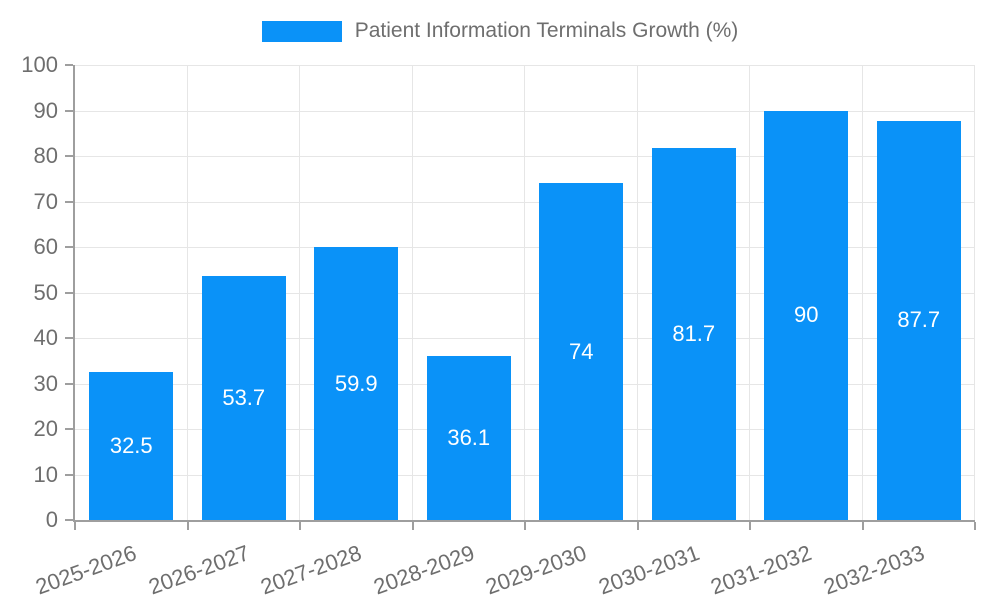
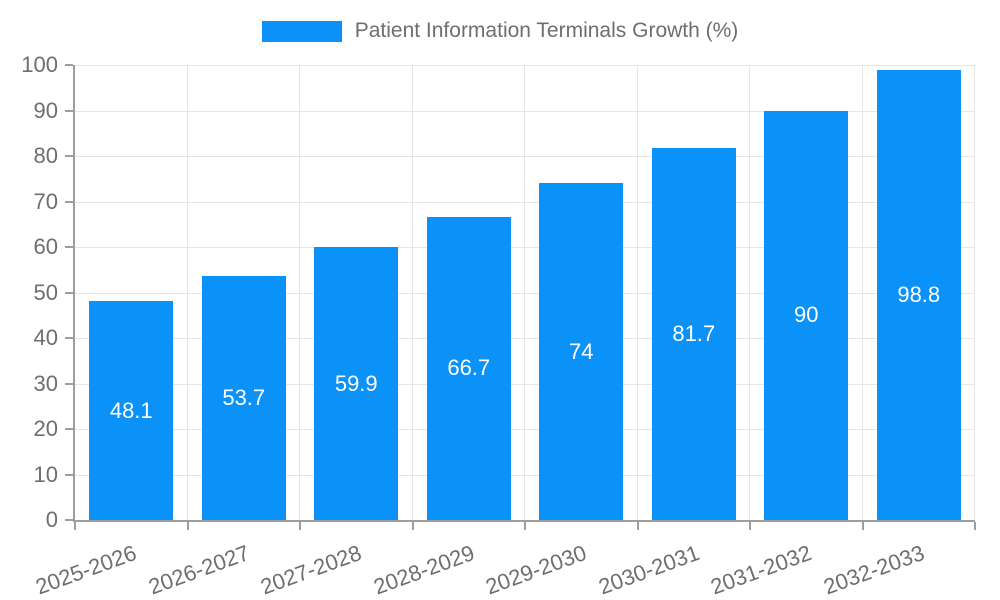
2025-2026: 32.5 -> 48.1
2028-2029: 36.1 -> 66.7
2032-2033: 87.7 -> 98.8
